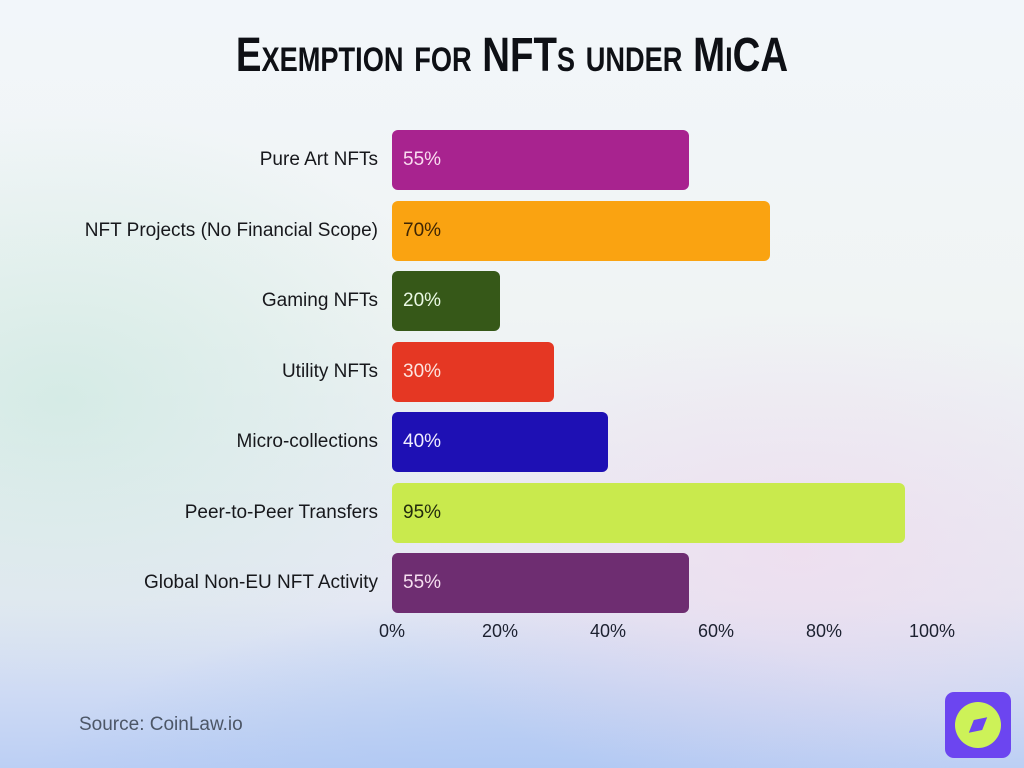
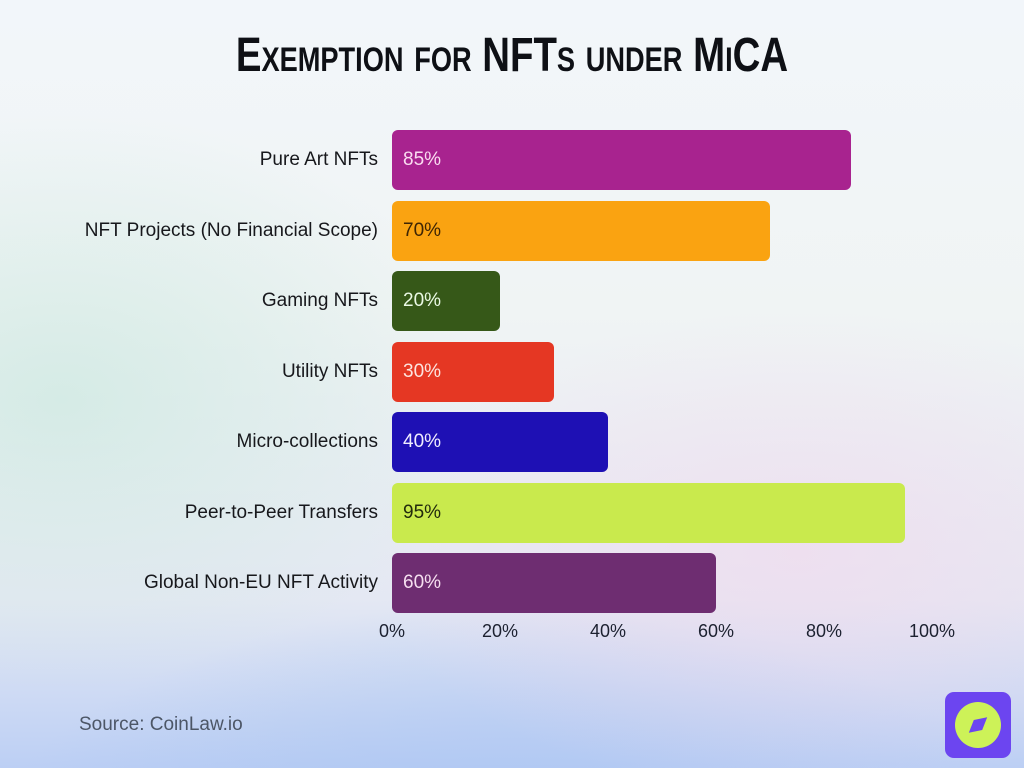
Pure Art NFTs: 55% -> 85%
Global Non-EU NFT Activity: 55% -> 60%
